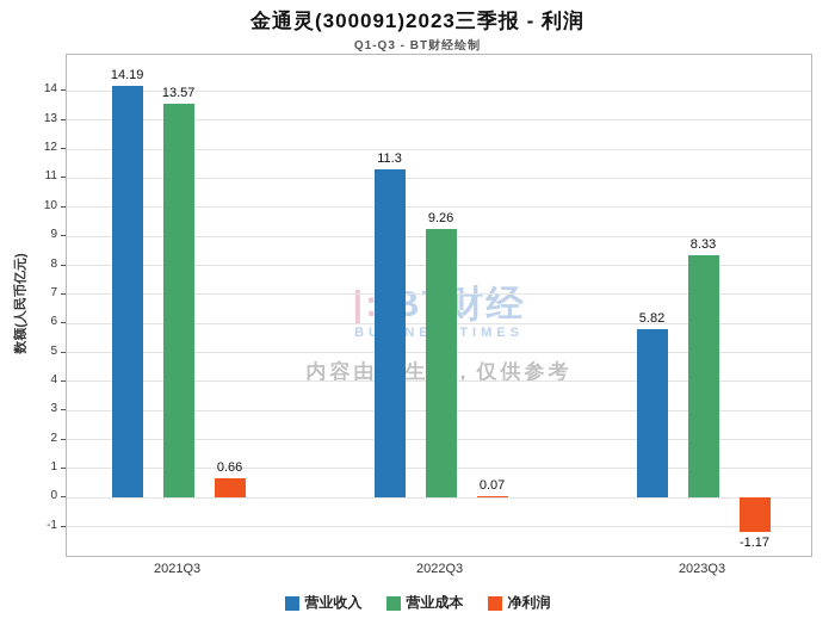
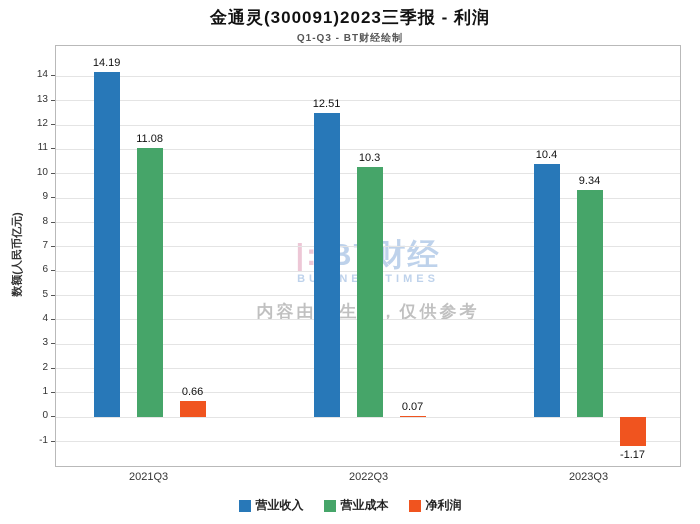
营业成本/2021Q3: 13.57 -> 11.08
营业收入/2022Q3: 11.3 -> 12.51
营业成本/2022Q3: 9.26 -> 10.3
营业收入/2023Q3: 5.82 -> 10.4
营业成本/2023Q3: 8.33 -> 9.34
